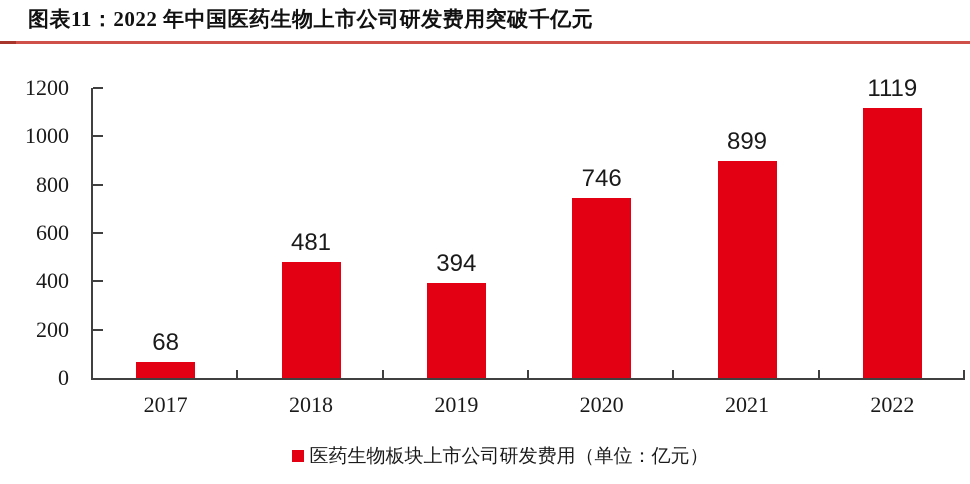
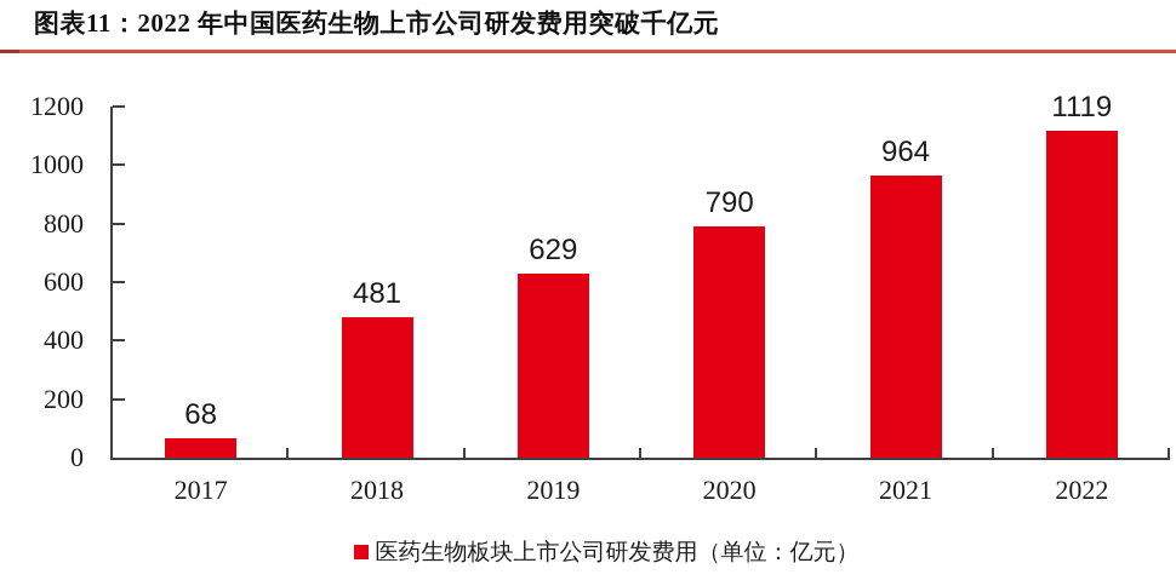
2019: 394 -> 629
2020: 746 -> 790
2021: 899 -> 964
